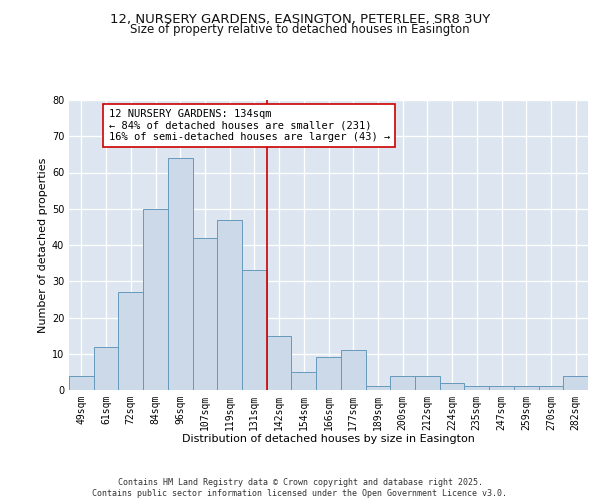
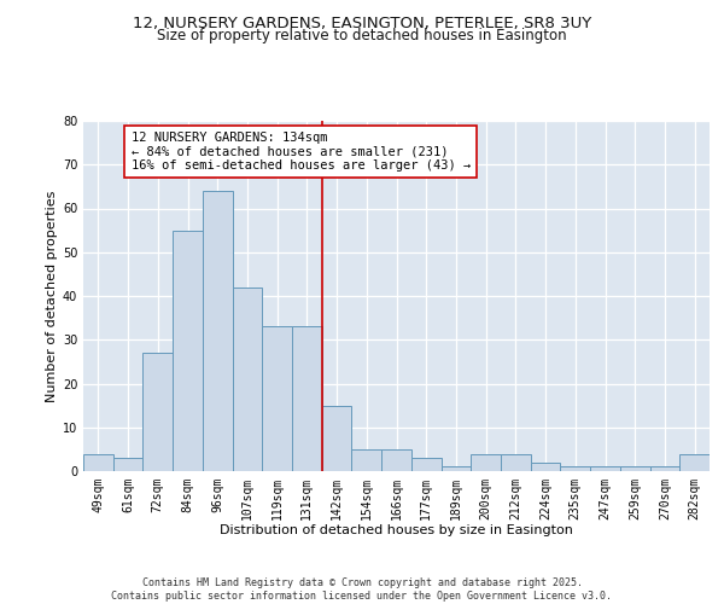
61sqm: 12 -> 3
84sqm: 50 -> 55
119sqm: 47 -> 33
166sqm: 9 -> 5
177sqm: 11 -> 3
